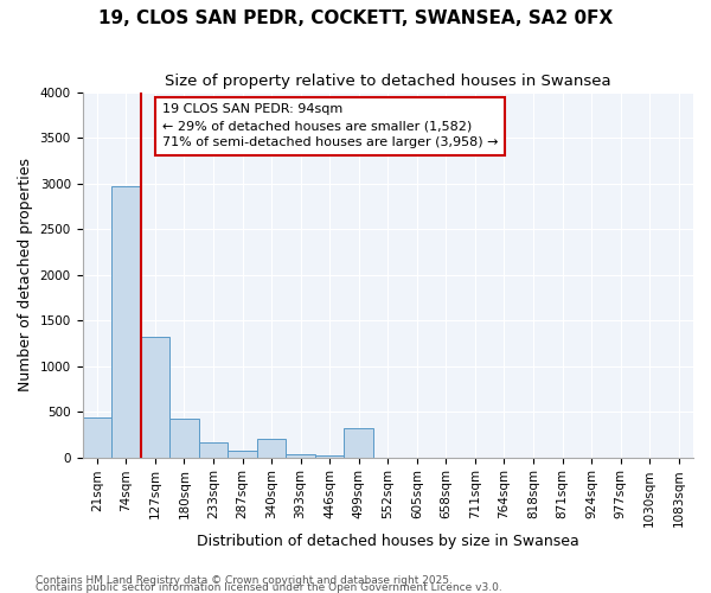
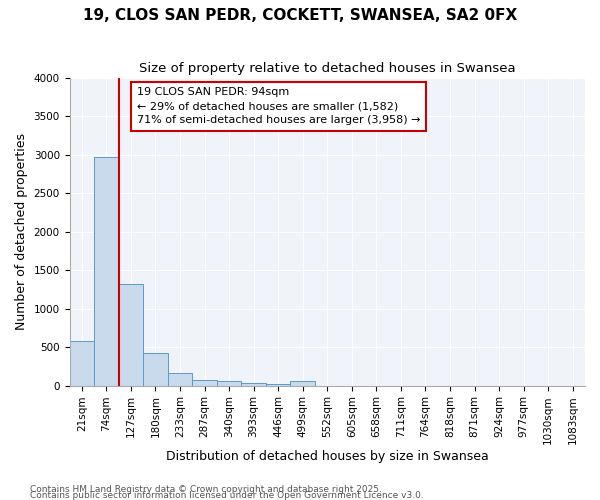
21sqm: 440 -> 580
340sqm: 200 -> 60
499sqm: 320 -> 60
